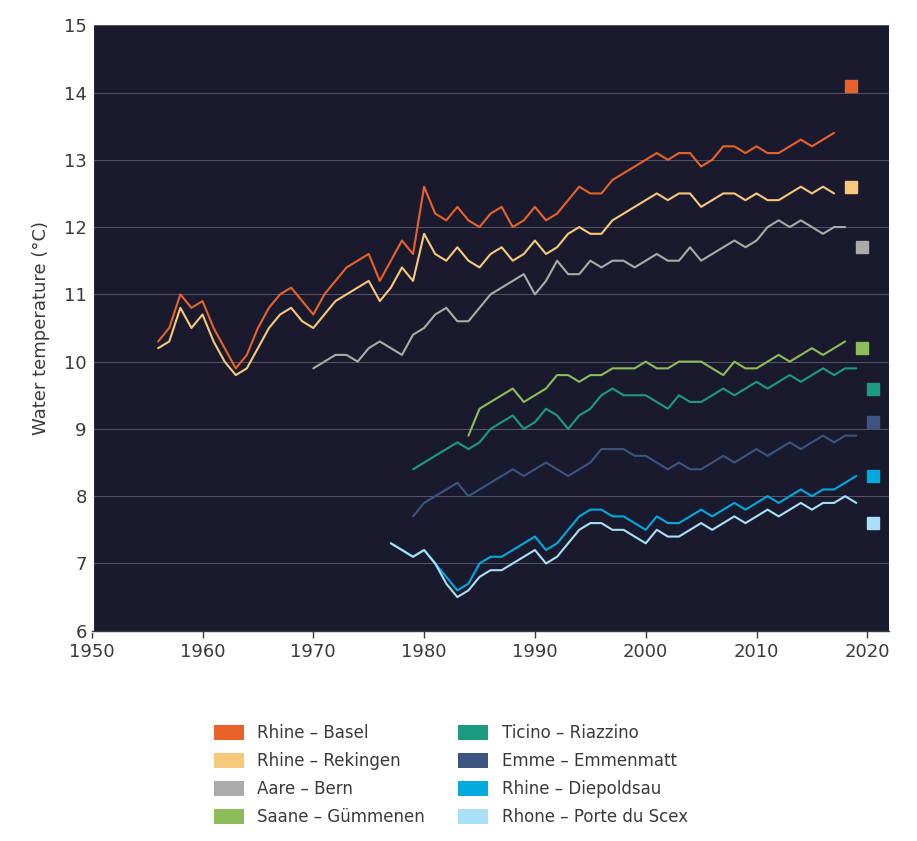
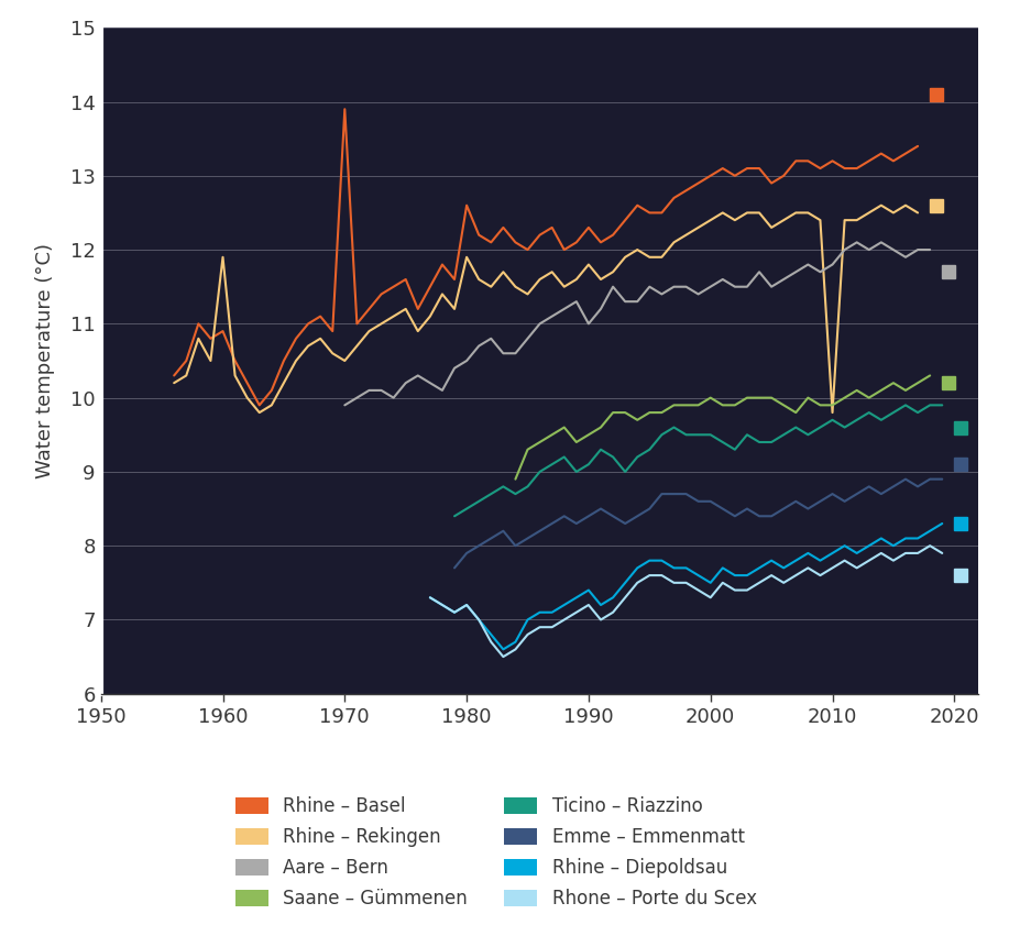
Rhine – Rekingen/1960: 10.7 -> 11.9
Rhine – Basel/1970: 10.7 -> 13.9
Rhine – Rekingen/2010: 12.5 -> 9.8
